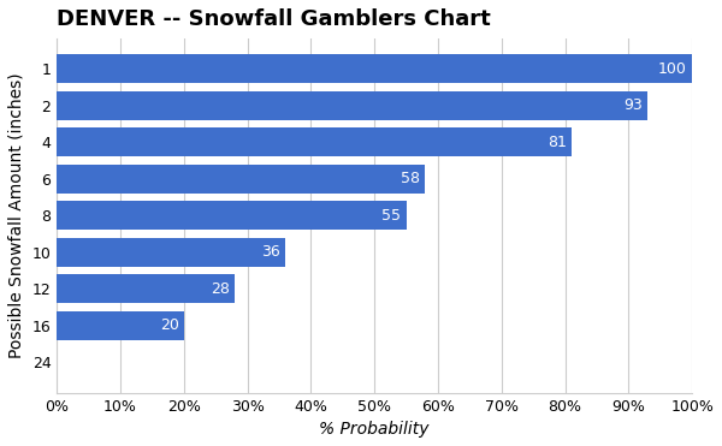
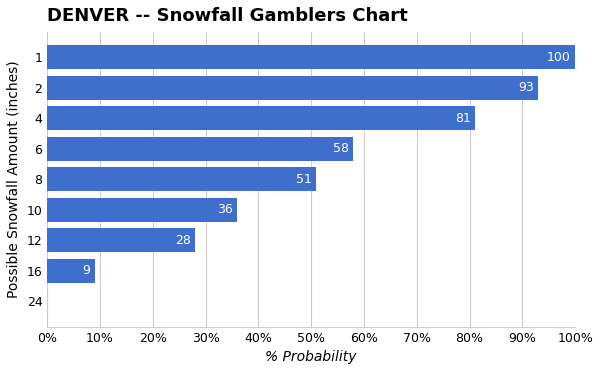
8: 55 -> 51
16: 20 -> 9
